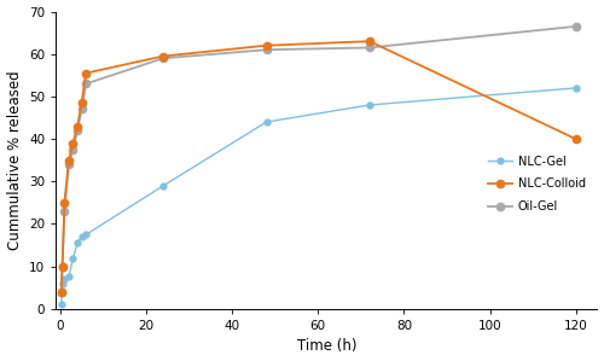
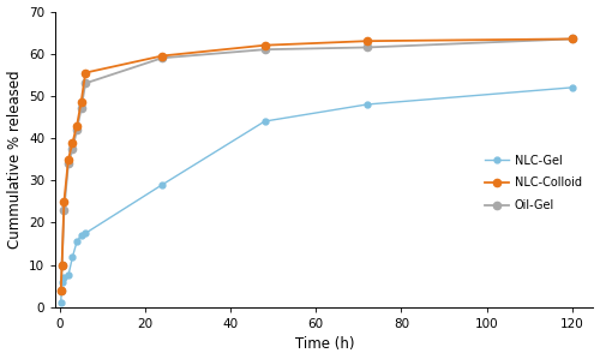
NLC-Colloid/120: 40.0 -> 63.5
Oil-Gel/120: 66.5 -> 63.5
